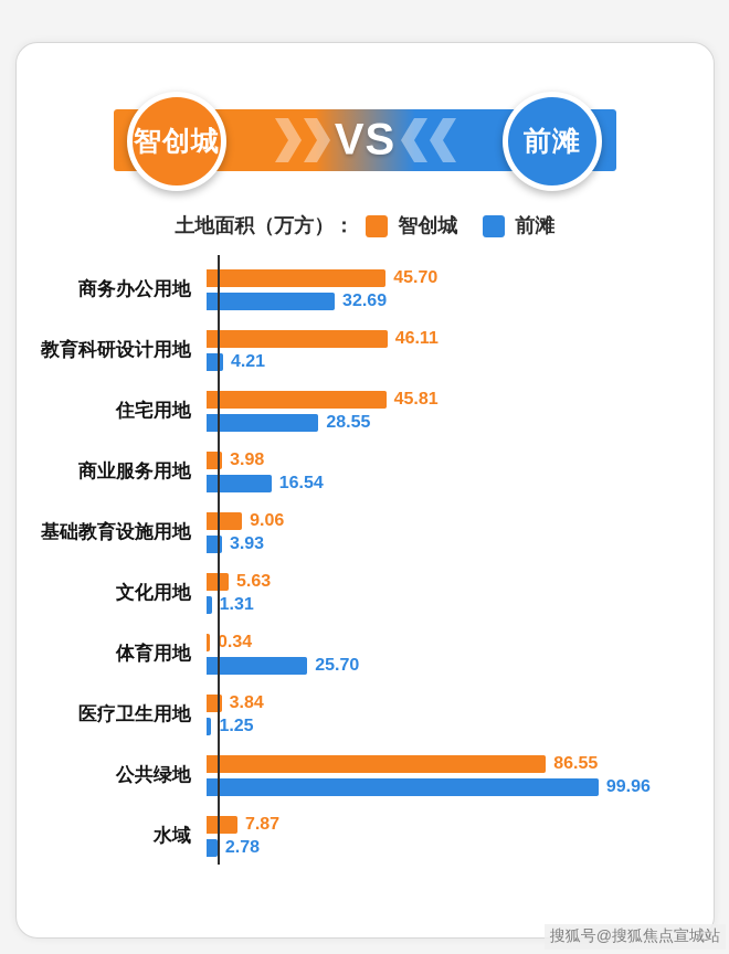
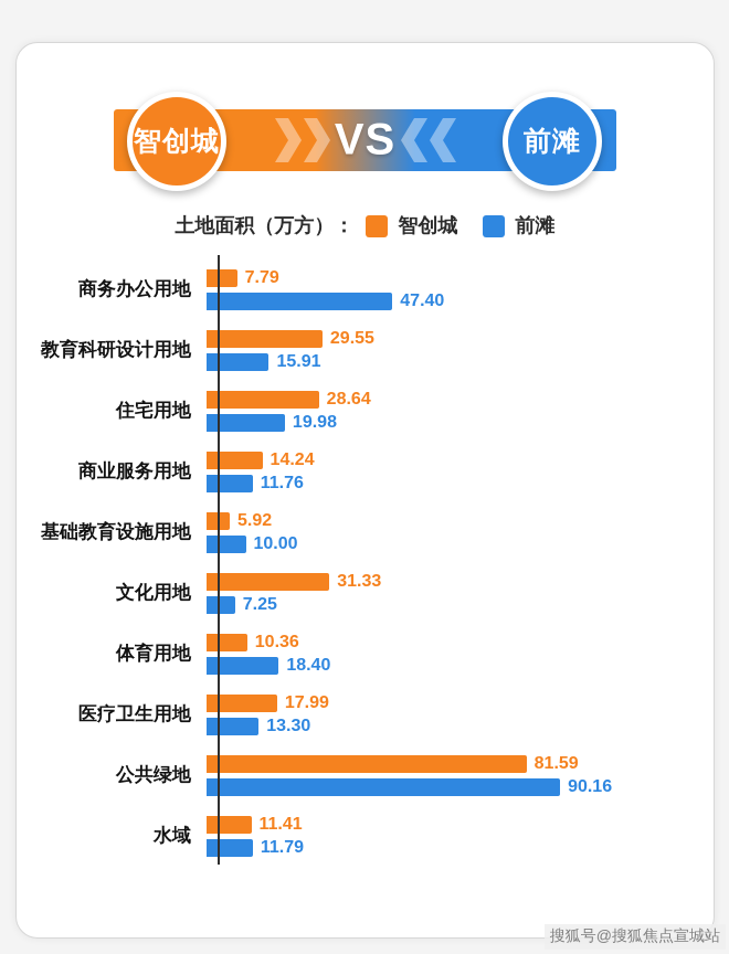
智创城/商务办公用地: 45.70 -> 7.79
前滩/商务办公用地: 32.69 -> 47.40
智创城/教育科研设计用地: 46.11 -> 29.55
前滩/教育科研设计用地: 4.21 -> 15.91
智创城/住宅用地: 45.81 -> 28.64
前滩/住宅用地: 28.55 -> 19.98
智创城/商业服务用地: 3.98 -> 14.24
前滩/商业服务用地: 16.54 -> 11.76
智创城/基础教育设施用地: 9.06 -> 5.92
前滩/基础教育设施用地: 3.93 -> 10.00
智创城/文化用地: 5.63 -> 31.33
前滩/文化用地: 1.31 -> 7.25
智创城/体育用地: 0.34 -> 10.36
前滩/体育用地: 25.70 -> 18.40
智创城/医疗卫生用地: 3.84 -> 17.99
前滩/医疗卫生用地: 1.25 -> 13.30
智创城/公共绿地: 86.55 -> 81.59
前滩/公共绿地: 99.96 -> 90.16
智创城/水域: 7.87 -> 11.41
前滩/水域: 2.78 -> 11.79
